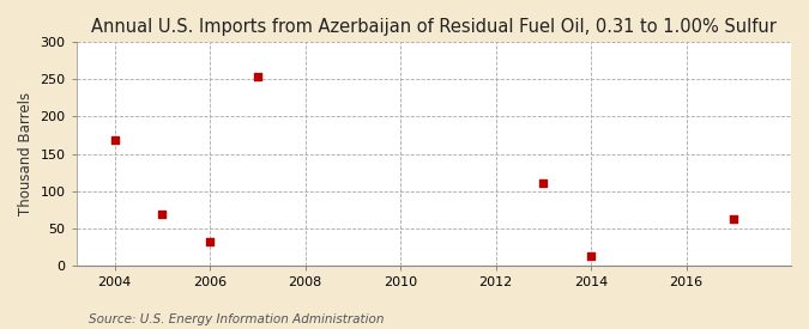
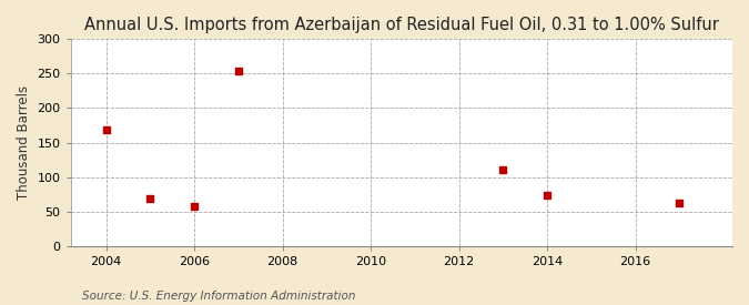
2006: 32 -> 58
2014: 13 -> 74
